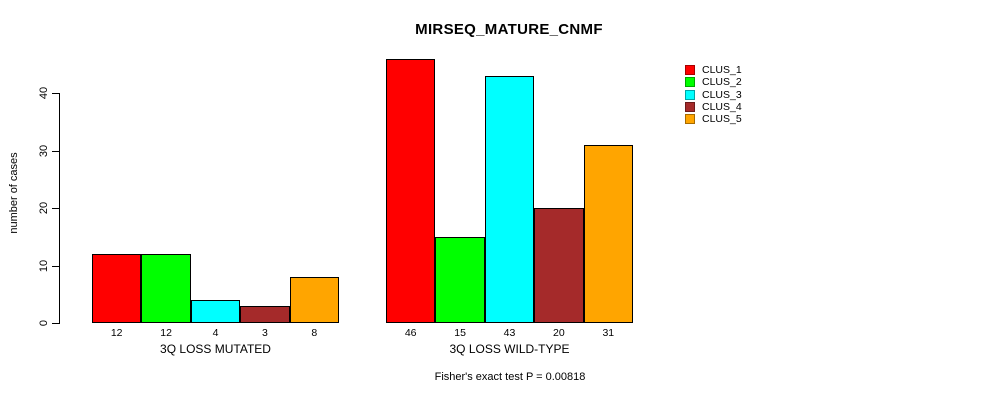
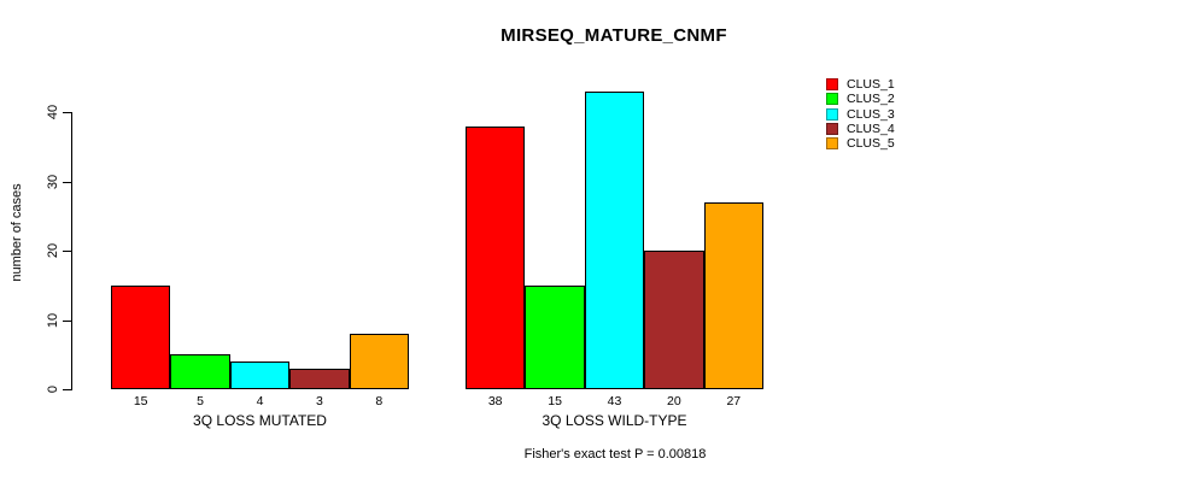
CLUS_1/3Q LOSS MUTATED: 12 -> 15
CLUS_2/3Q LOSS MUTATED: 12 -> 5
CLUS_1/3Q LOSS WILD-TYPE: 46 -> 38
CLUS_5/3Q LOSS WILD-TYPE: 31 -> 27
